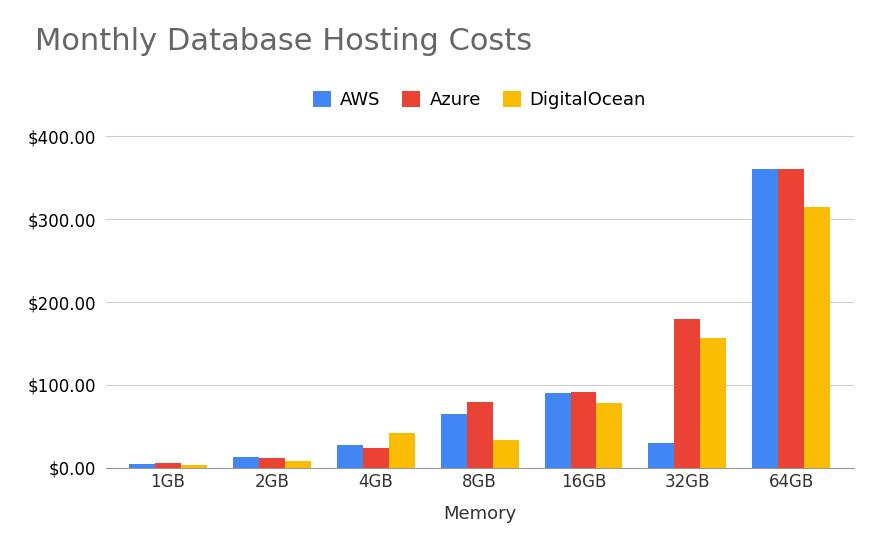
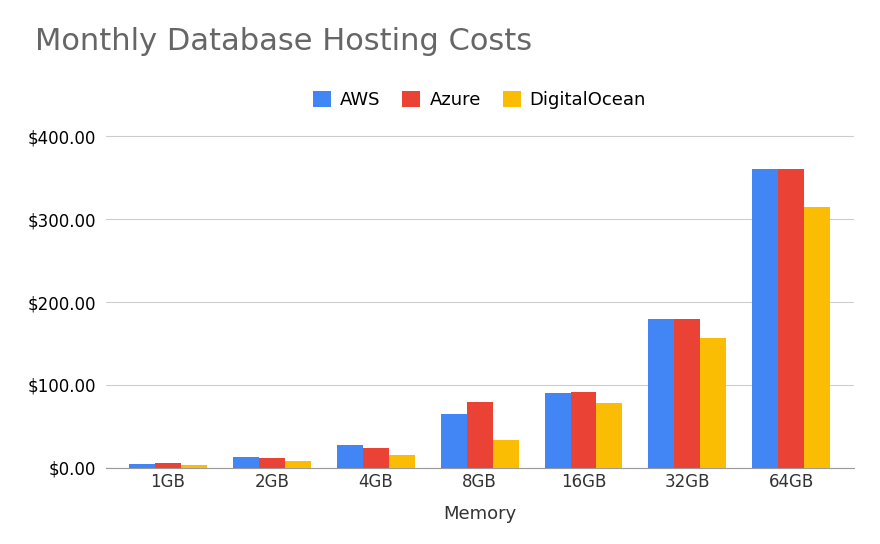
DigitalOcean/4GB: $42 -> $16
AWS/32GB: $30 -> $180
